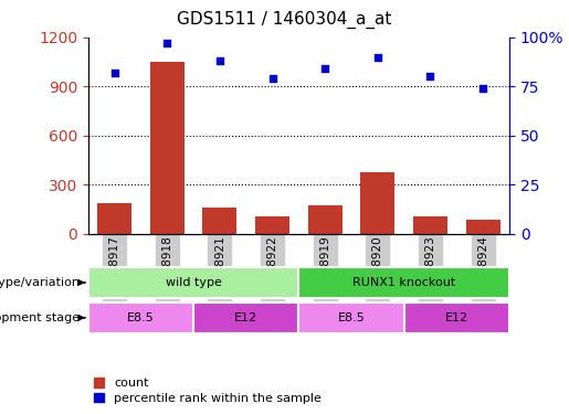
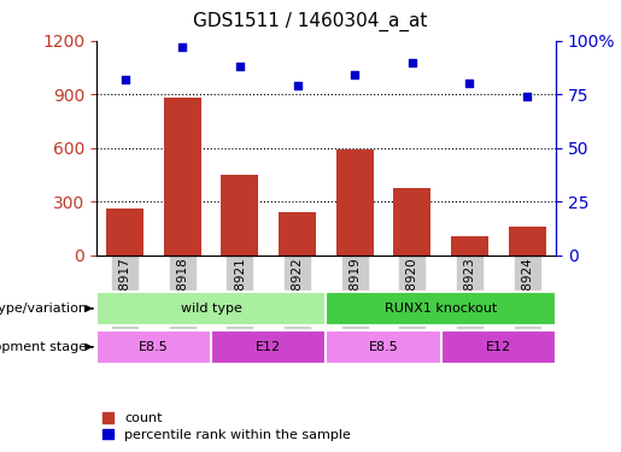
count/GSM48917: 190 -> 260
count/GSM48918: 1050 -> 880
count/GSM48921: 160 -> 450
count/GSM48922: 110 -> 240
count/GSM48919: 180 -> 590
count/GSM48924: 90 -> 160
